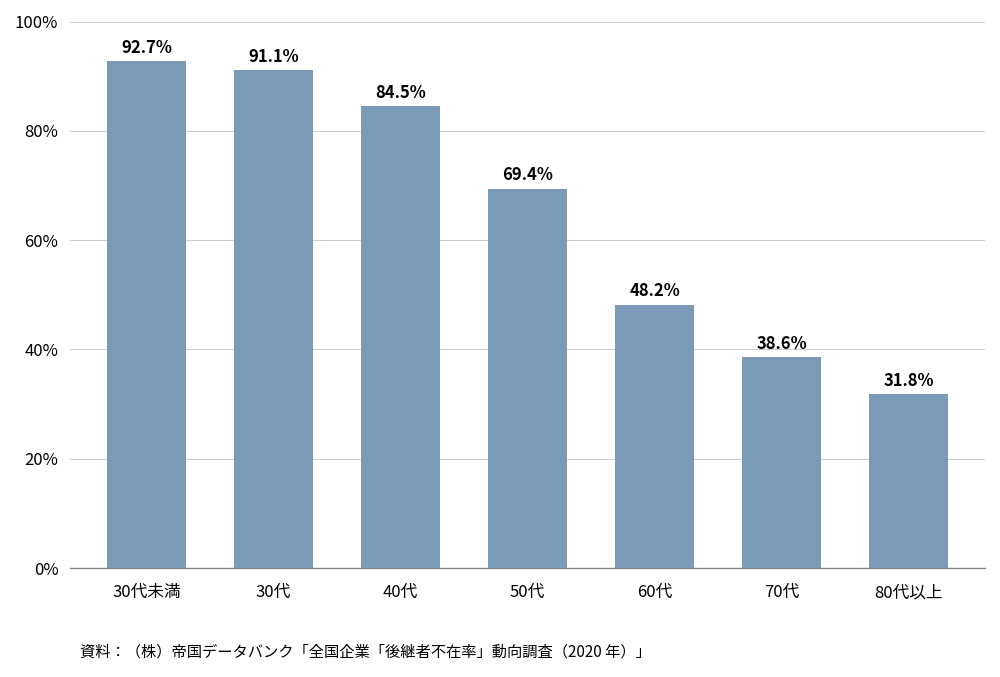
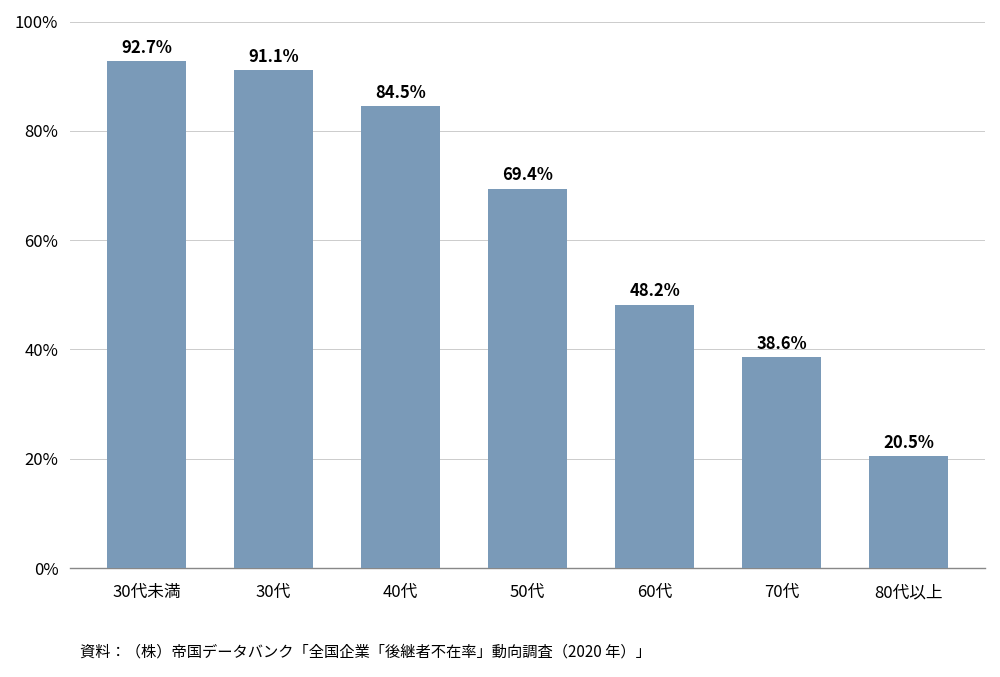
80代以上: 31.8% -> 20.5%
